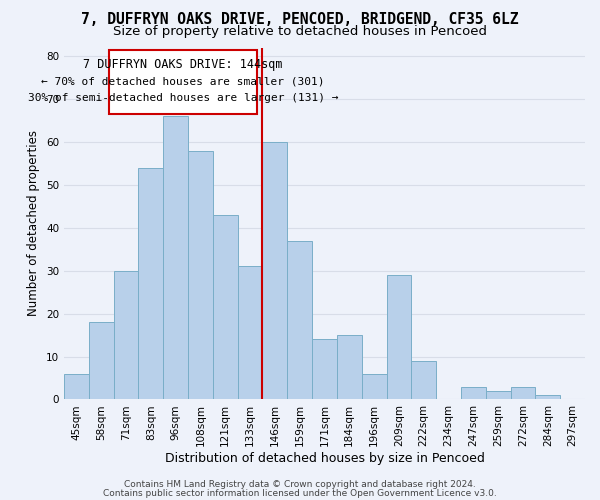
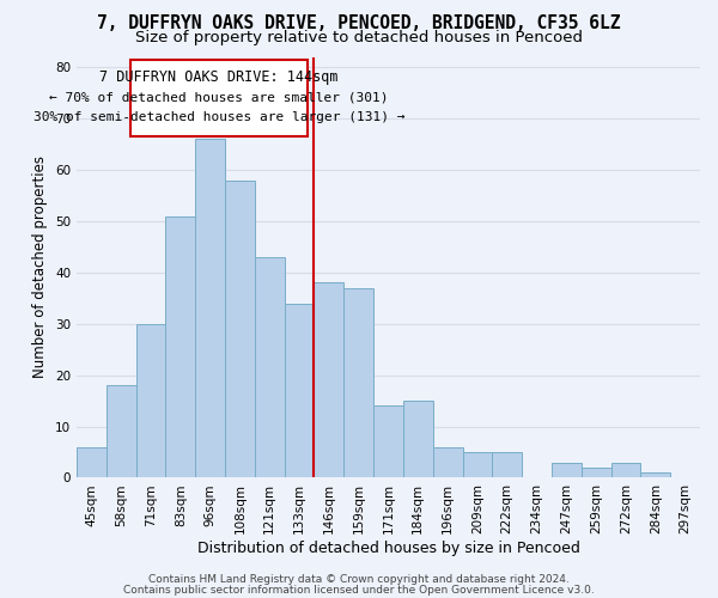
83sqm: 54 -> 51
133sqm: 31 -> 34
146sqm: 60 -> 38
209sqm: 29 -> 5
222sqm: 9 -> 5
